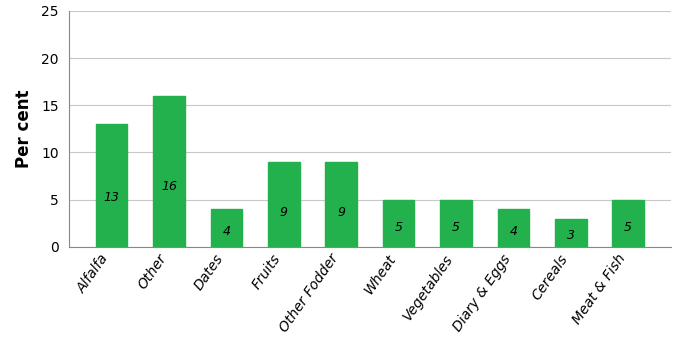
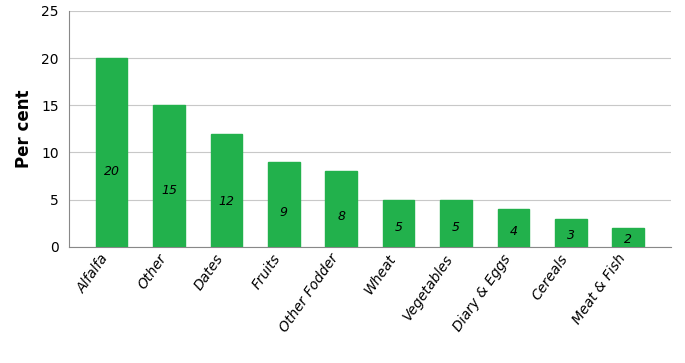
Alfalfa: 13 -> 20
Other: 16 -> 15
Dates: 4 -> 12
Other Fodder: 9 -> 8
Meat & Fish: 5 -> 2
